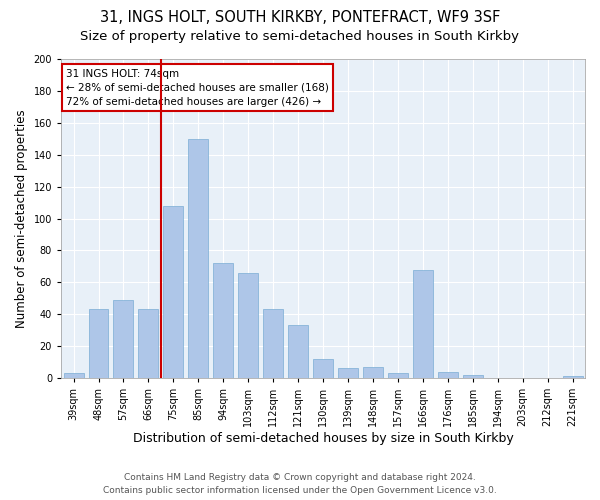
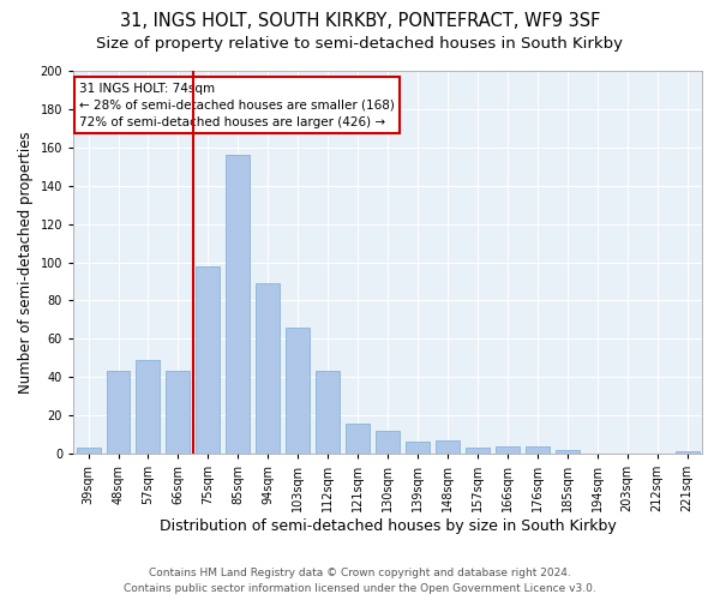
75sqm: 108 -> 98
85sqm: 150 -> 156
94sqm: 72 -> 89
121sqm: 33 -> 16
166sqm: 68 -> 4
